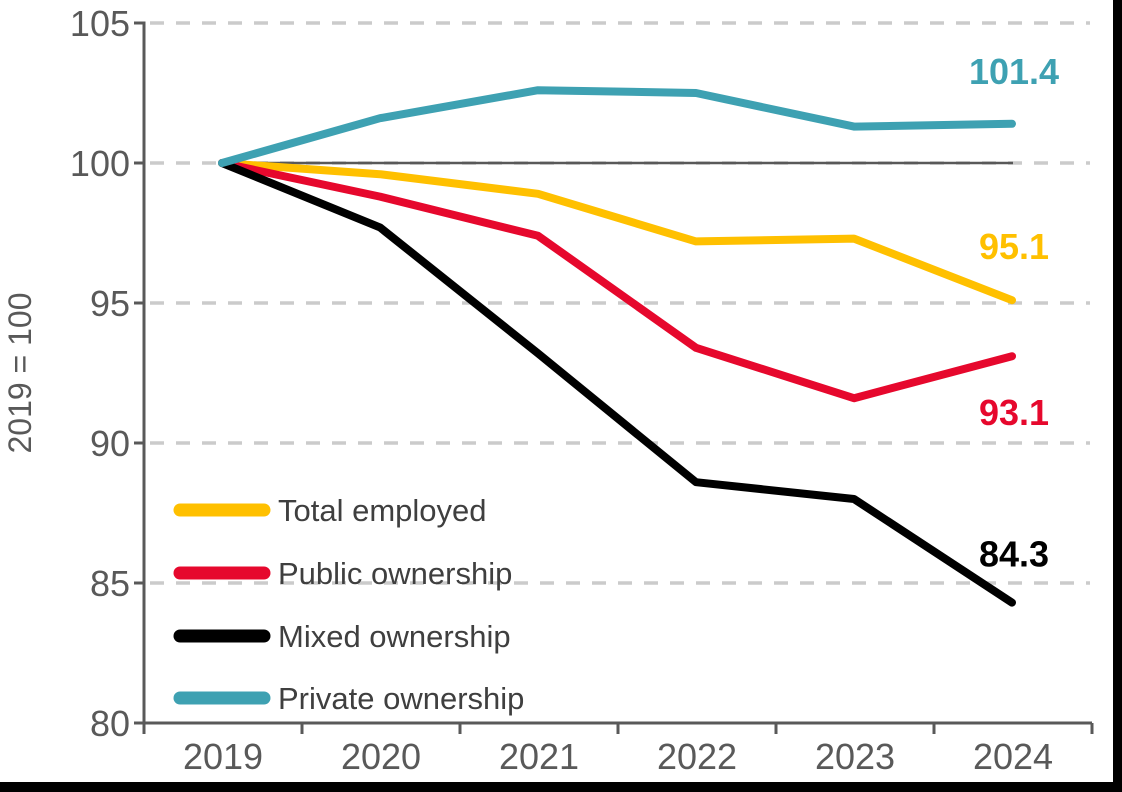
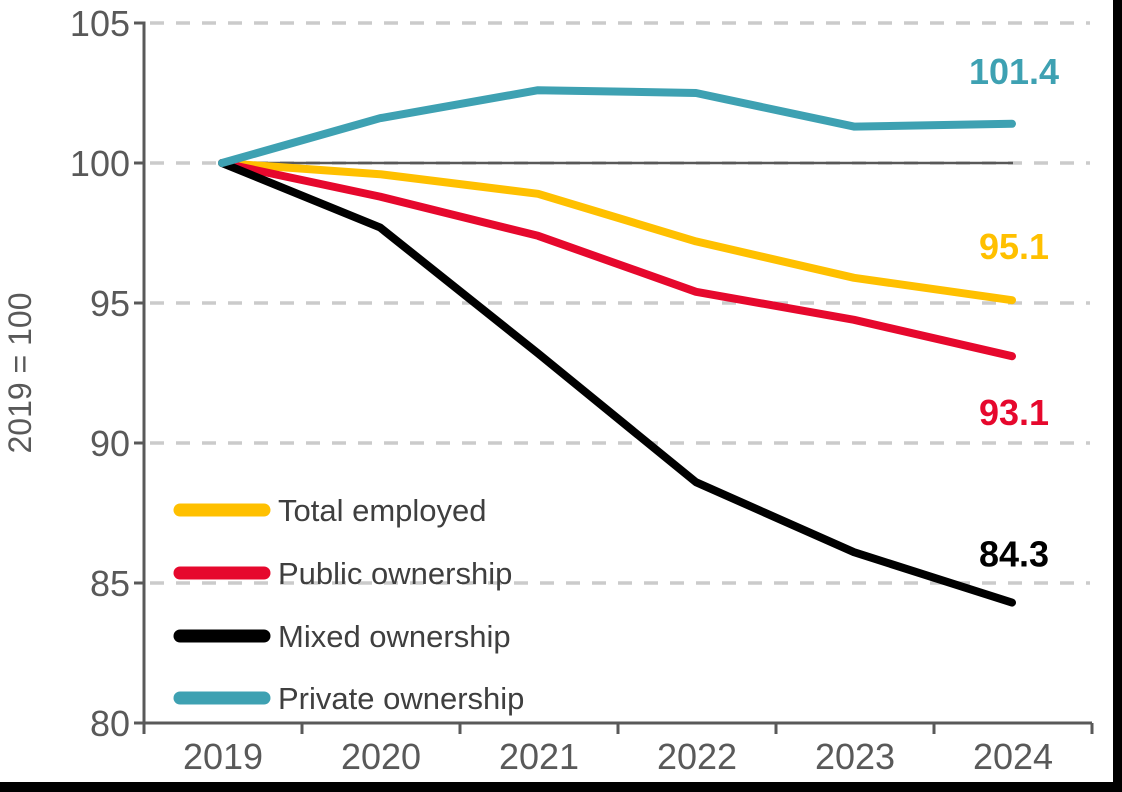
Public ownership/2022: 93.4 -> 95.4
Total employed/2023: 97.3 -> 95.9
Public ownership/2023: 91.6 -> 94.4
Mixed ownership/2023: 88.0 -> 86.1
